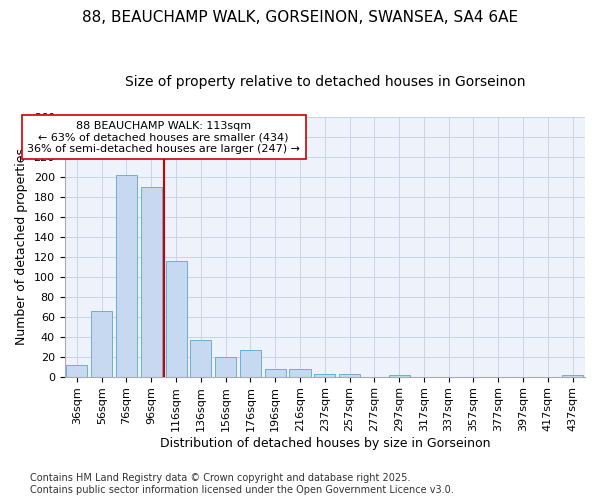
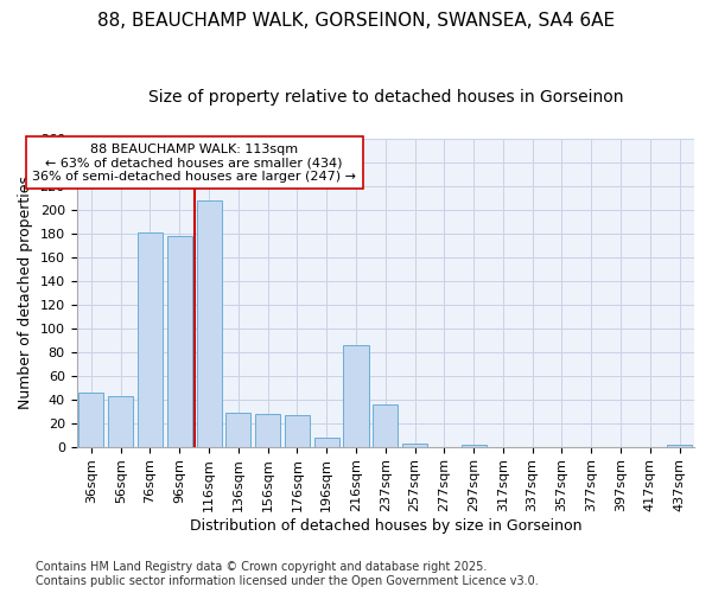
36sqm: 12 -> 46
56sqm: 66 -> 43
76sqm: 202 -> 181
96sqm: 190 -> 178
116sqm: 116 -> 208
136sqm: 37 -> 29
156sqm: 20 -> 28
216sqm: 8 -> 86
237sqm: 3 -> 36
